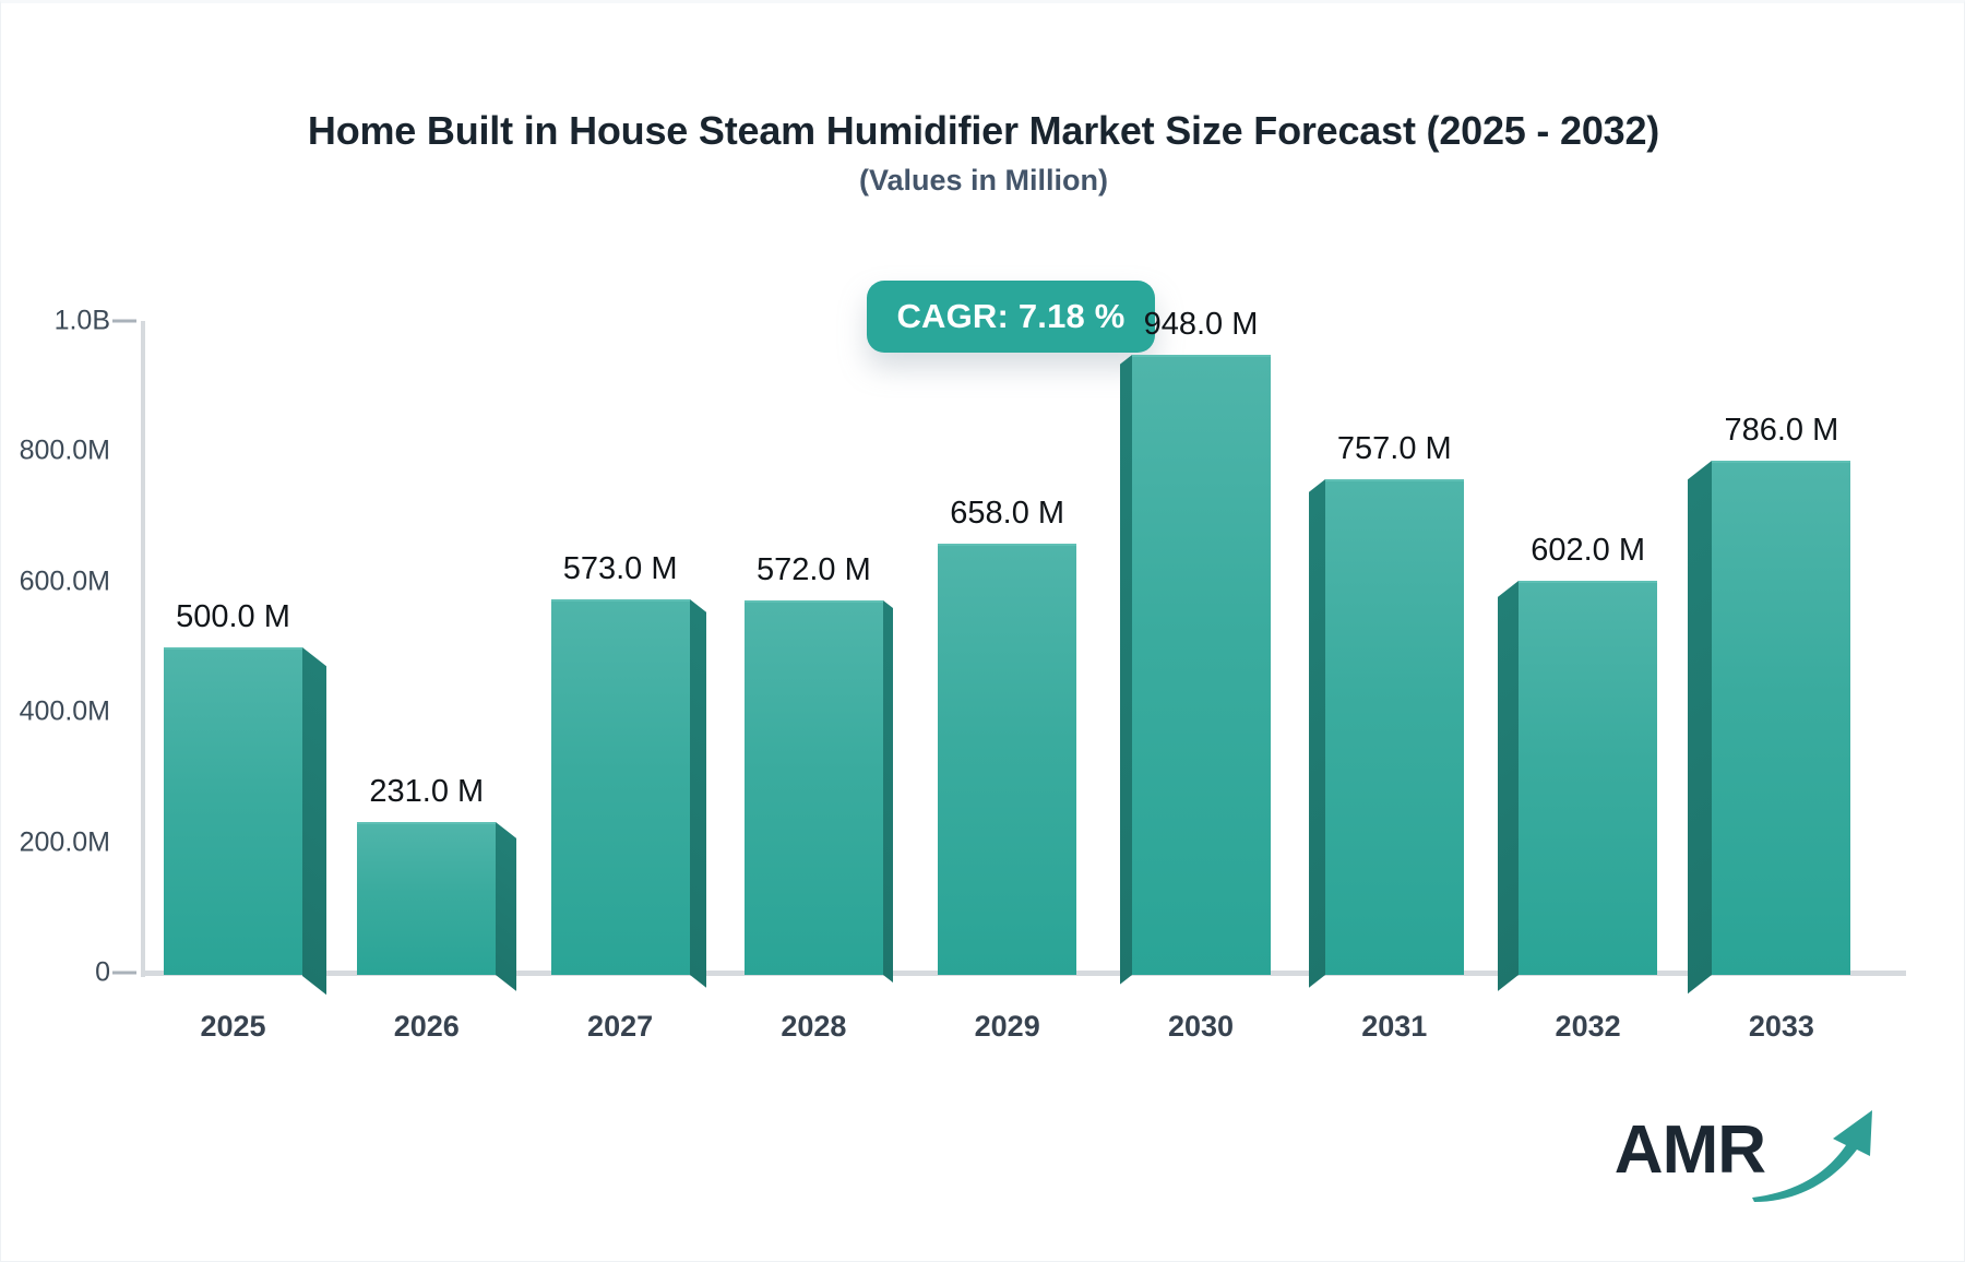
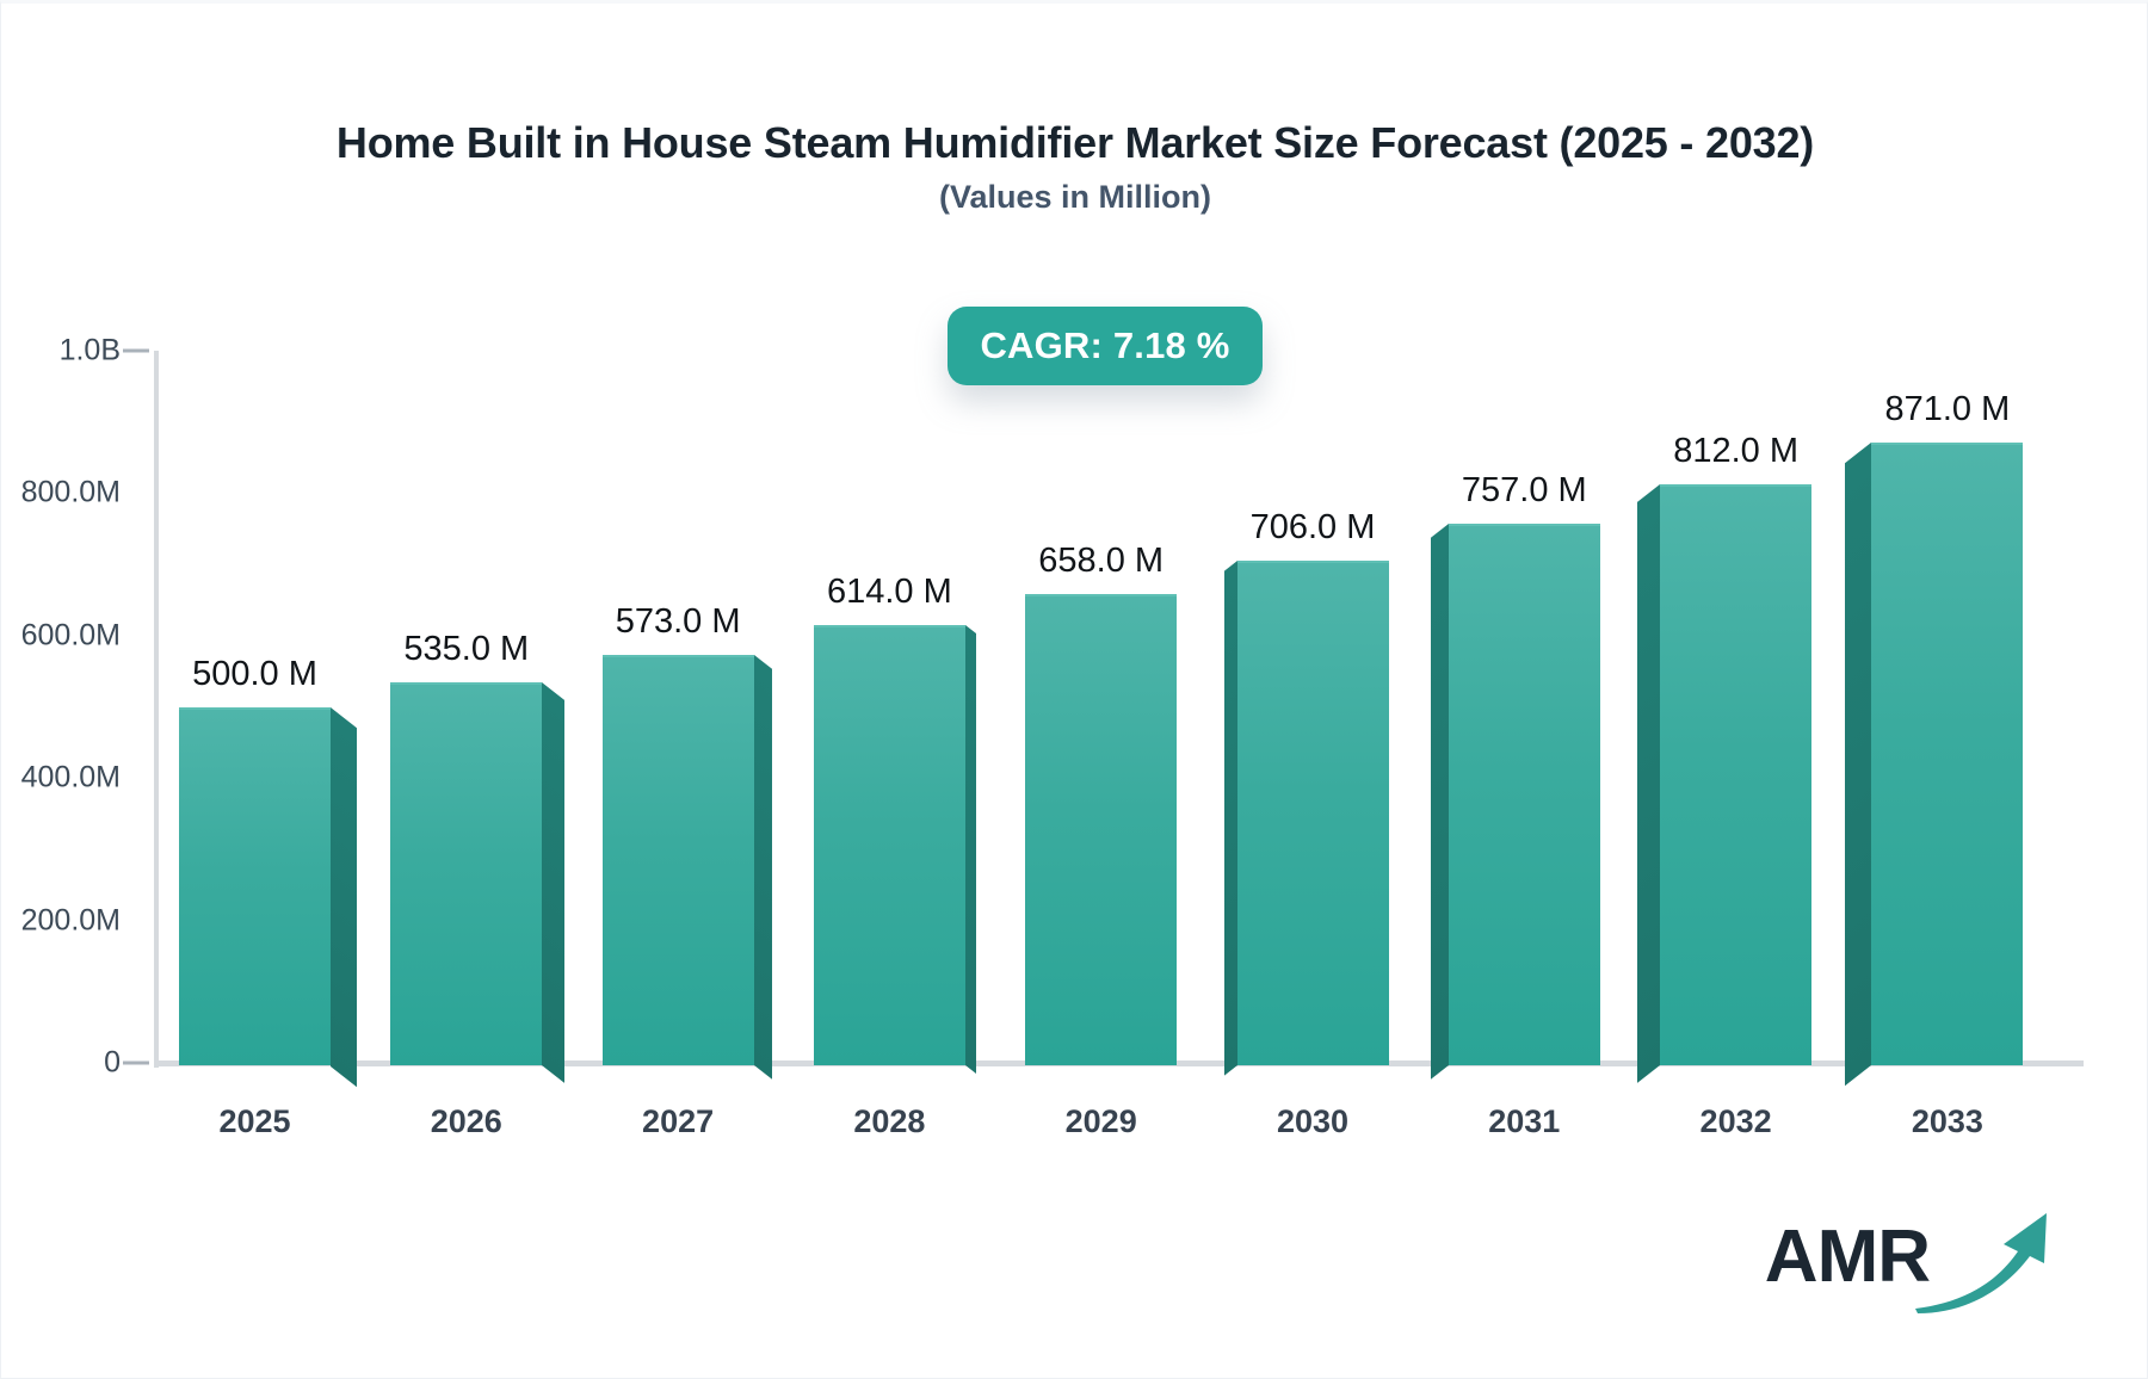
2026: 231.0 -> 535.0
2028: 572.0 -> 614.0
2030: 948.0 -> 706.0
2032: 602.0 -> 812.0
2033: 786.0 -> 871.0
